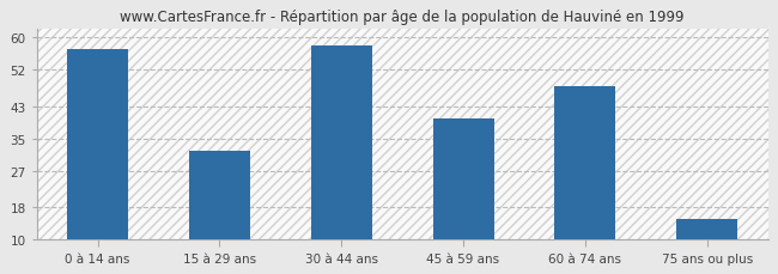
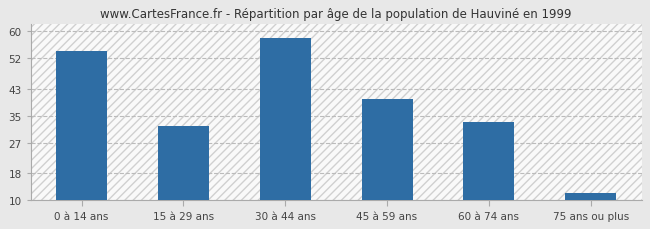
0 à 14 ans: 57 -> 54
60 à 74 ans: 48 -> 33
75 ans ou plus: 15 -> 12
